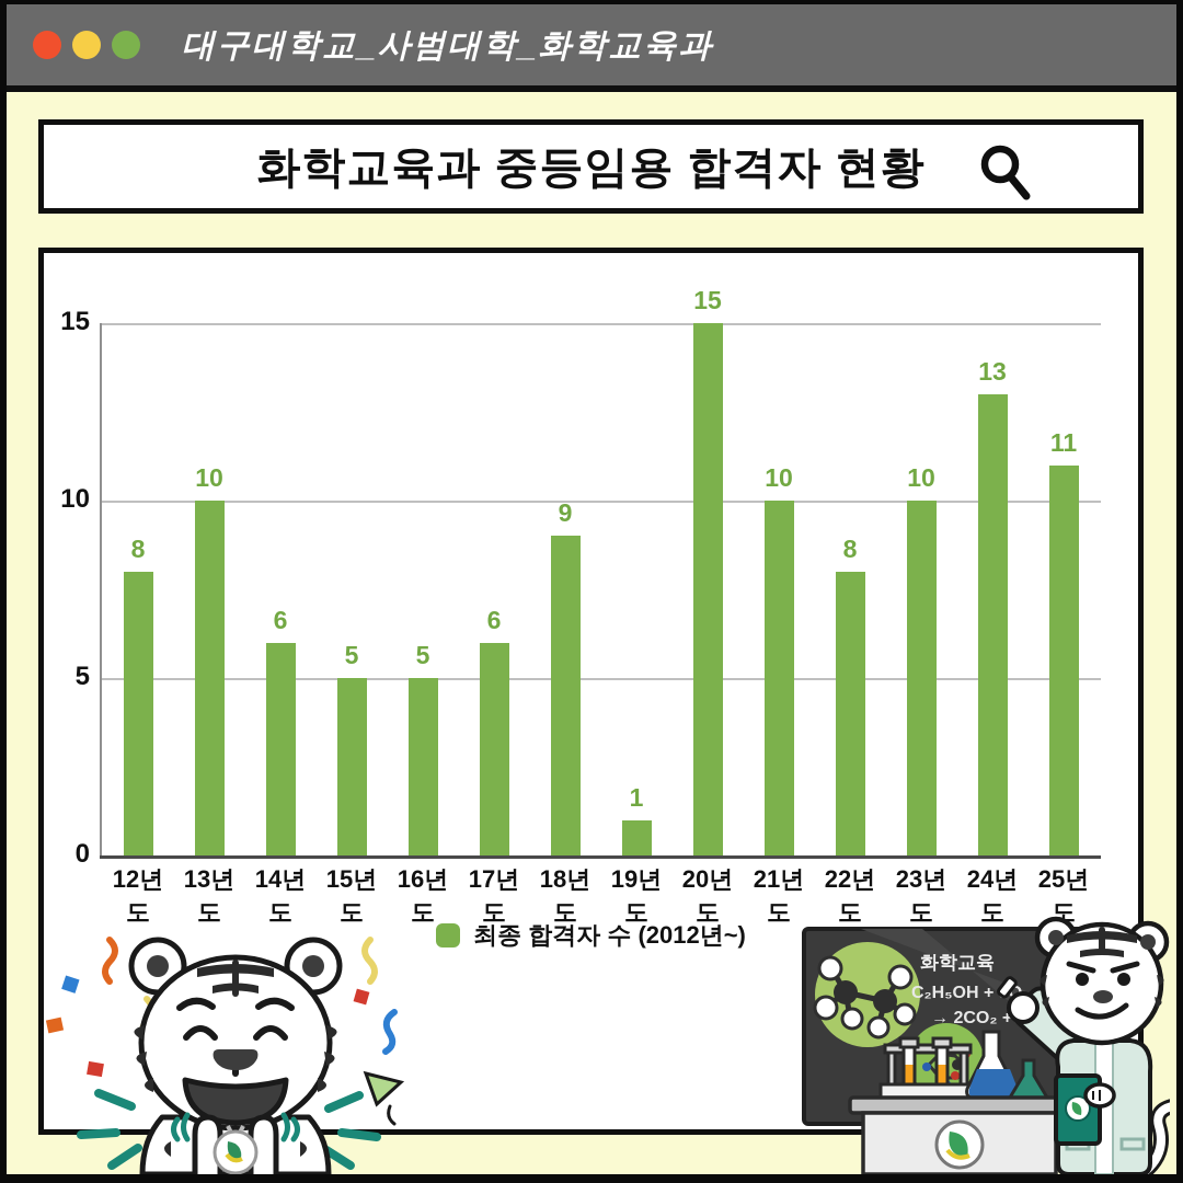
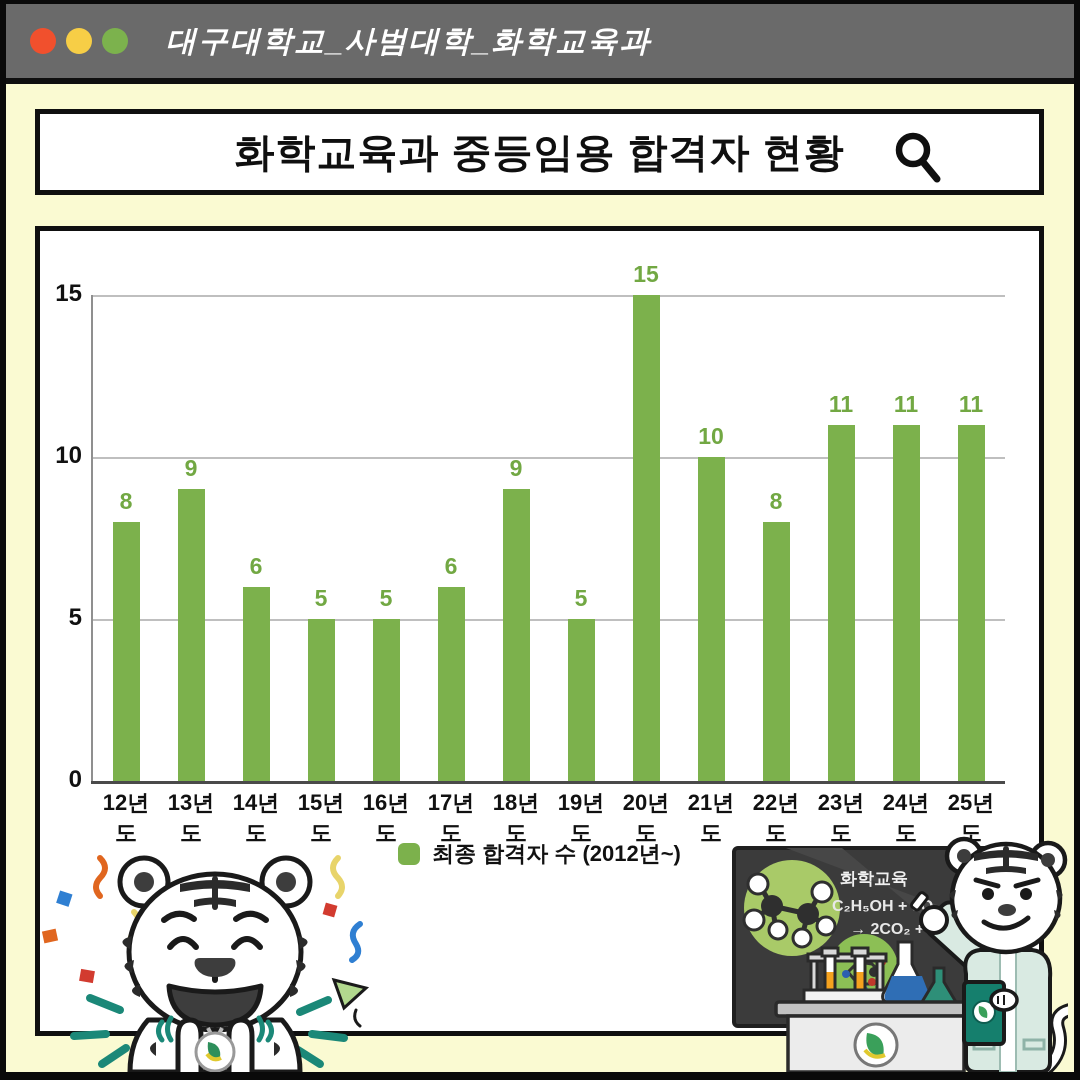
13년도: 10 -> 9
19년도: 1 -> 5
23년도: 10 -> 11
24년도: 13 -> 11
